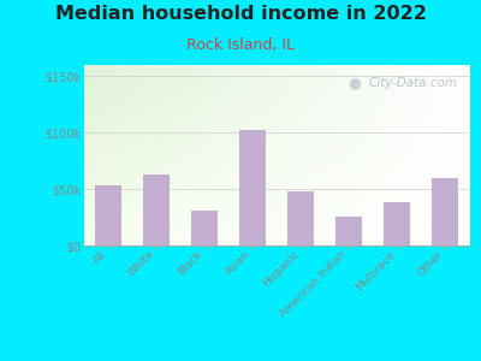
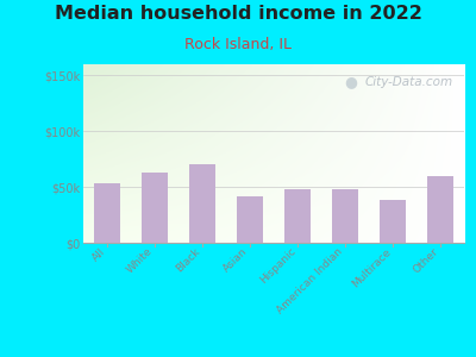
Black: $31k -> $70k
Asian: $102k -> $42k
American Indian: $26k -> $48k
